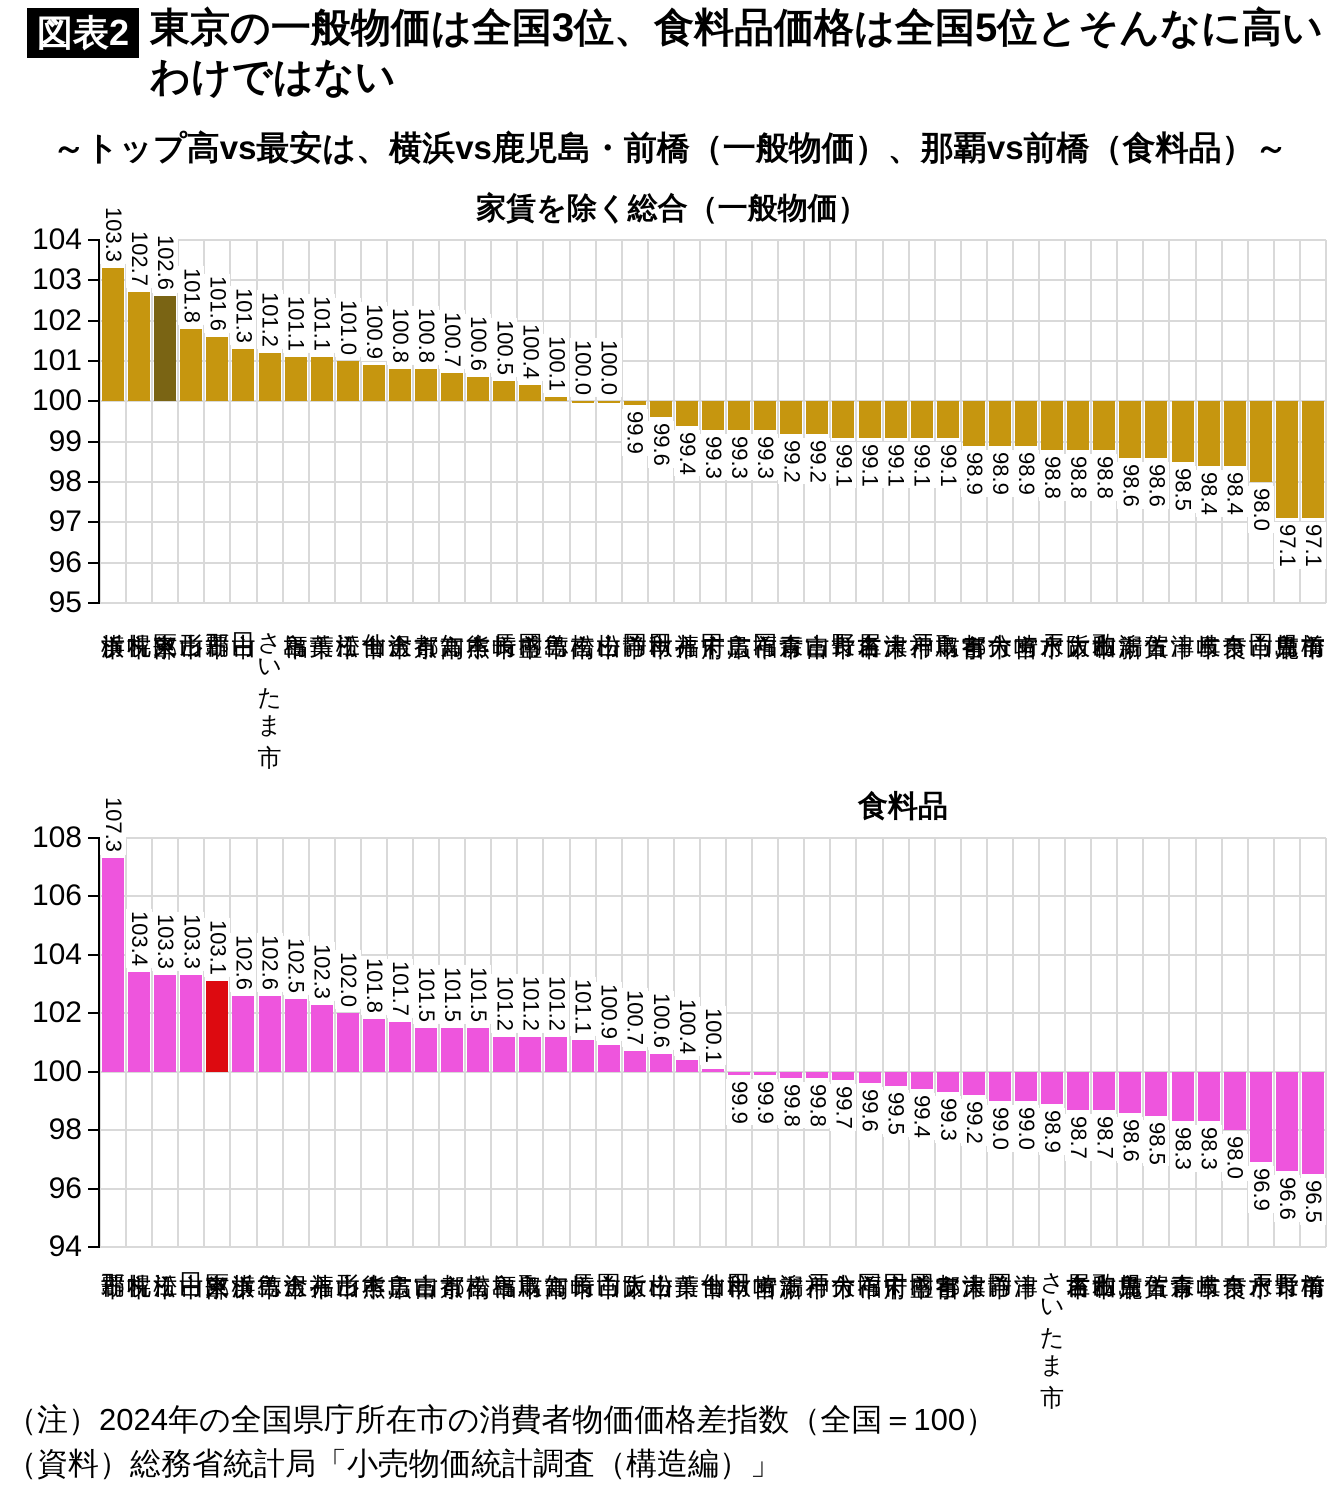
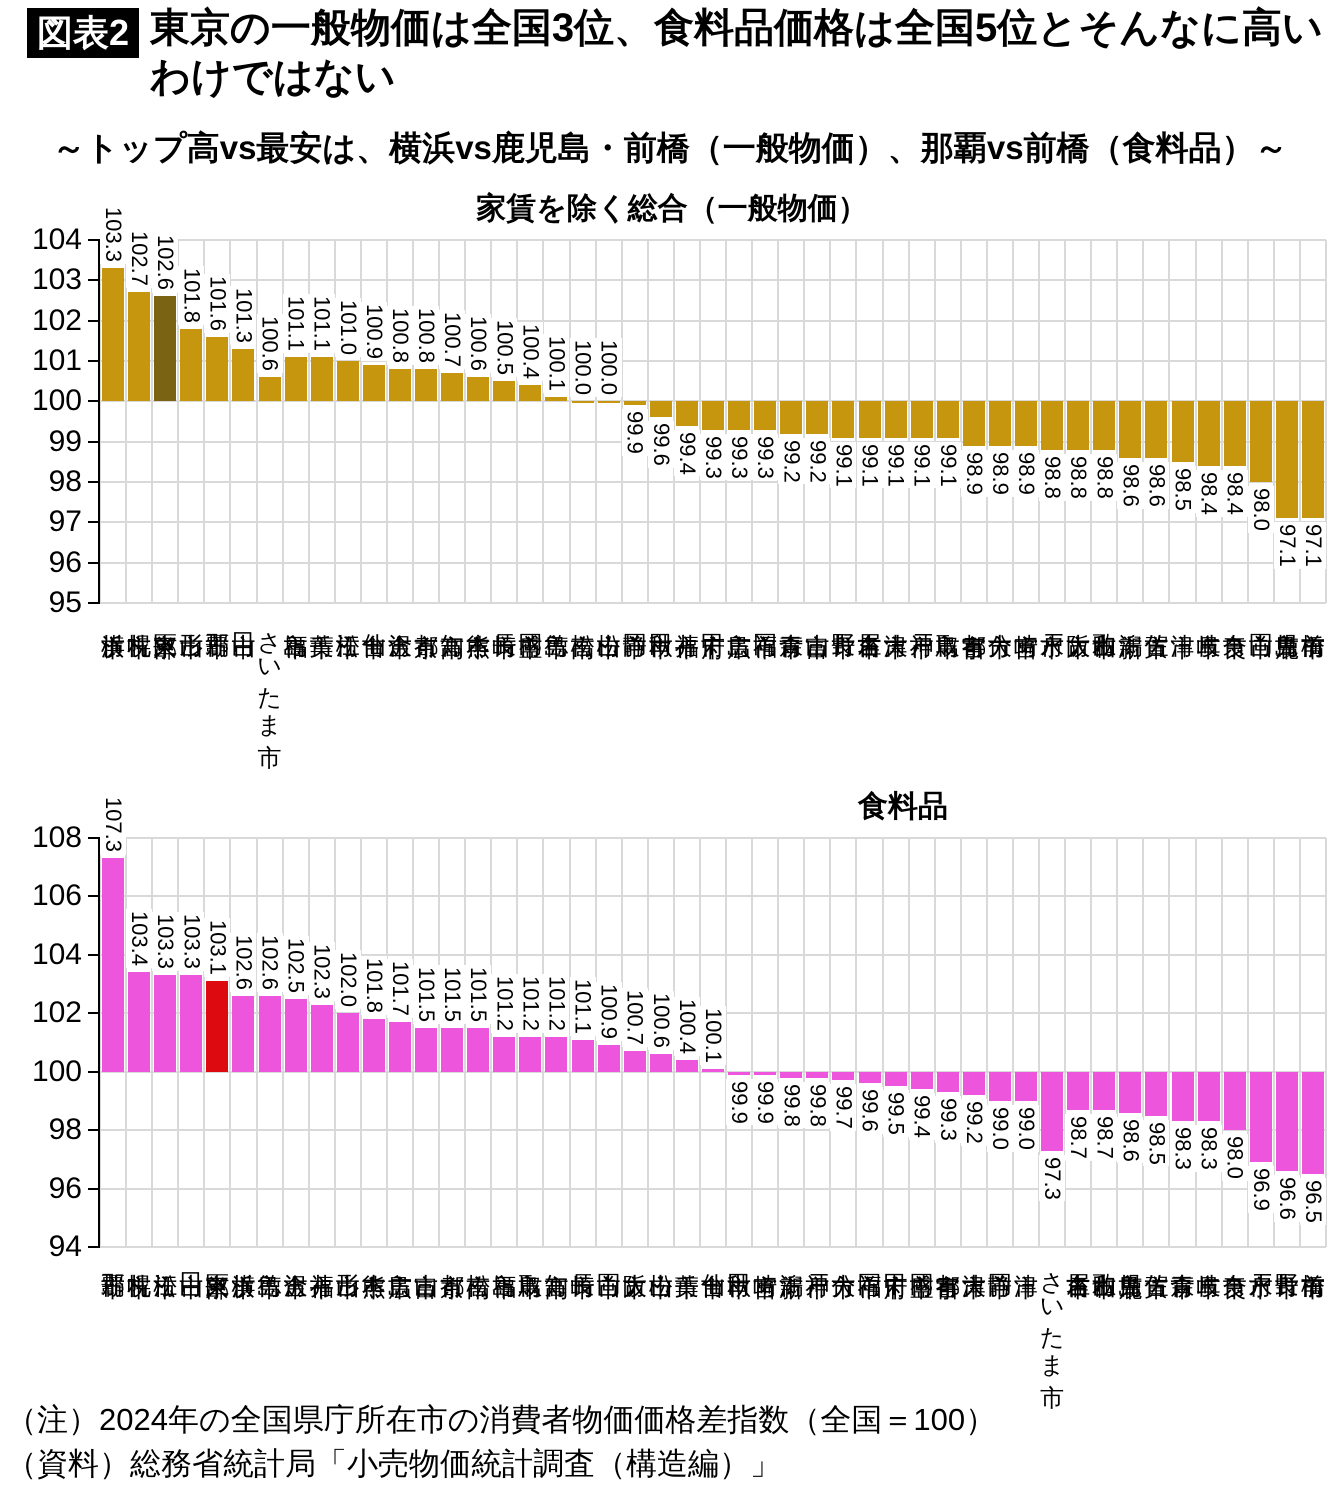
家賃を除く総合（一般物価）/さいたま市: 101.2 -> 100.6
食料品/さいたま市: 98.9 -> 97.3
